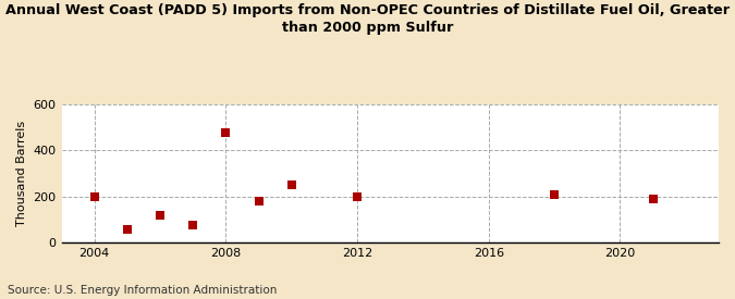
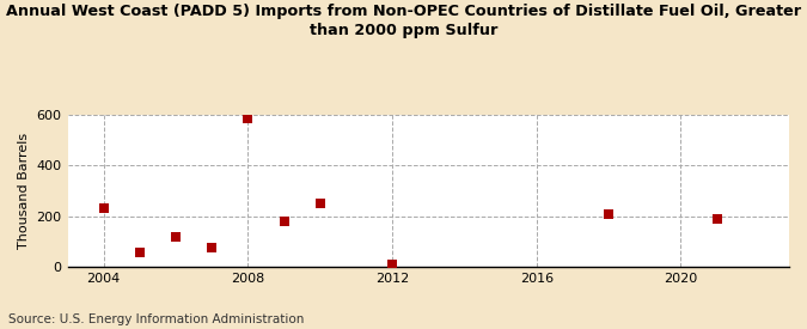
2004: 200 -> 230
2008: 475 -> 585
2012: 200 -> 10
